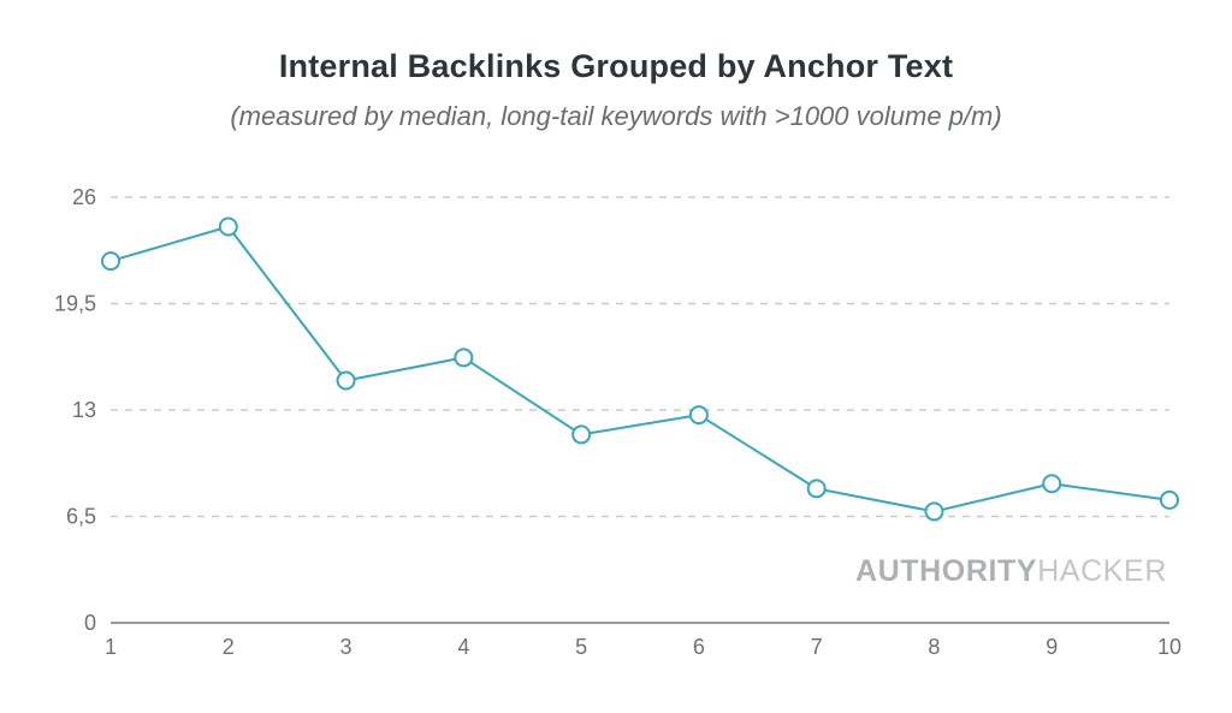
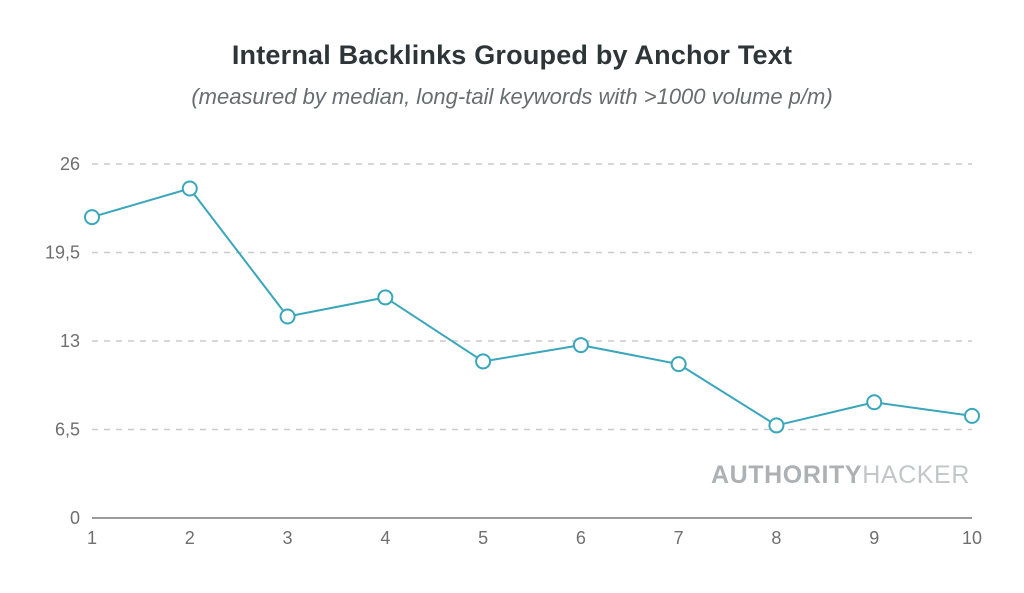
7: 8.2 -> 11.3
